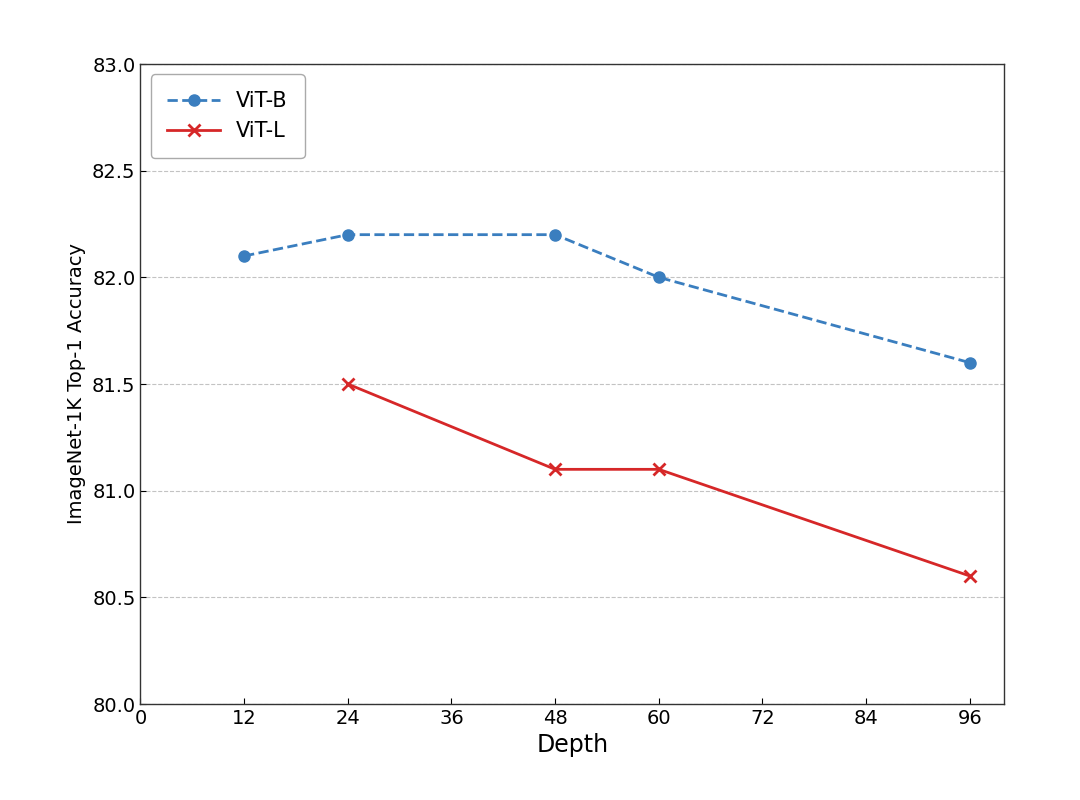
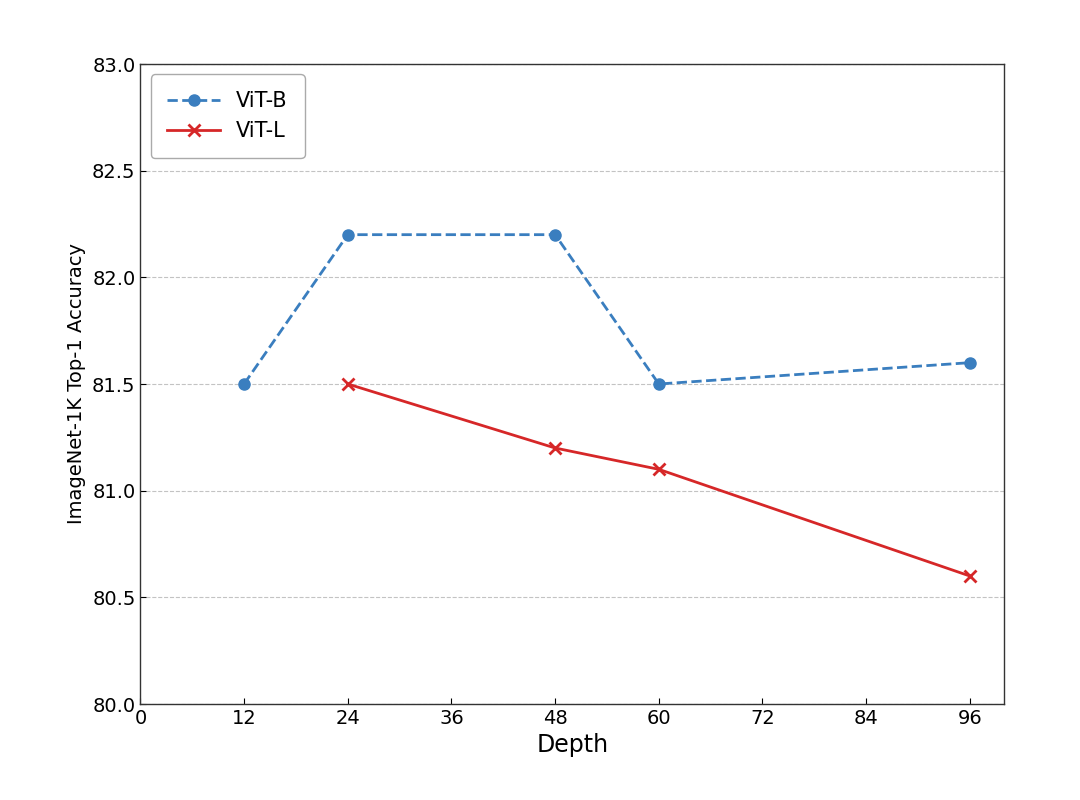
ViT-B/12: 82.1 -> 81.5
ViT-L/48: 81.1 -> 81.2
ViT-B/60: 82.0 -> 81.5
